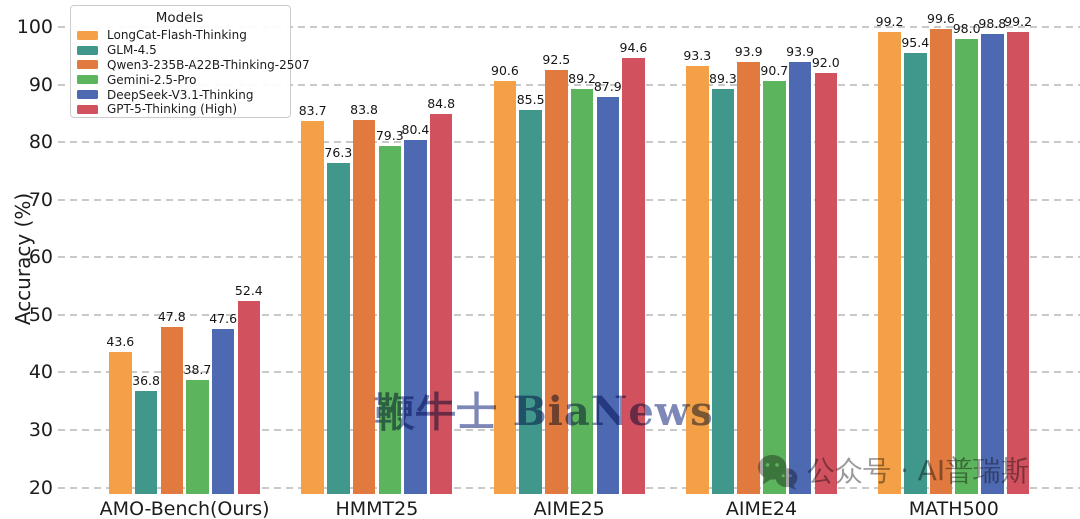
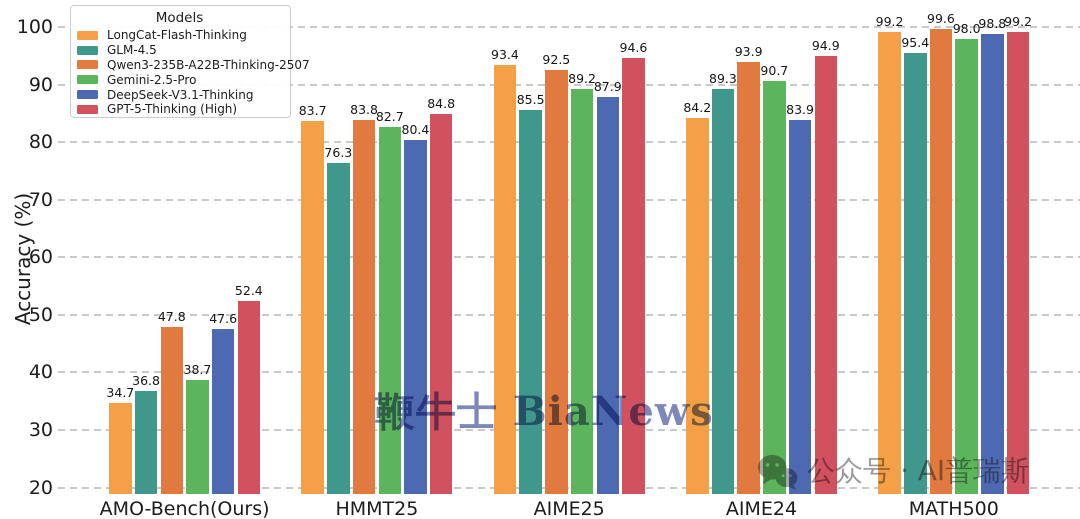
LongCat-Flash-Thinking/AMO-Bench(Ours): 43.6 -> 34.7
Gemini-2.5-Pro/HMMT25: 79.3 -> 82.7
LongCat-Flash-Thinking/AIME25: 90.6 -> 93.4
LongCat-Flash-Thinking/AIME24: 93.3 -> 84.2
DeepSeek-V3.1-Thinking/AIME24: 93.9 -> 83.9
GPT-5-Thinking (High)/AIME24: 92.0 -> 94.9
